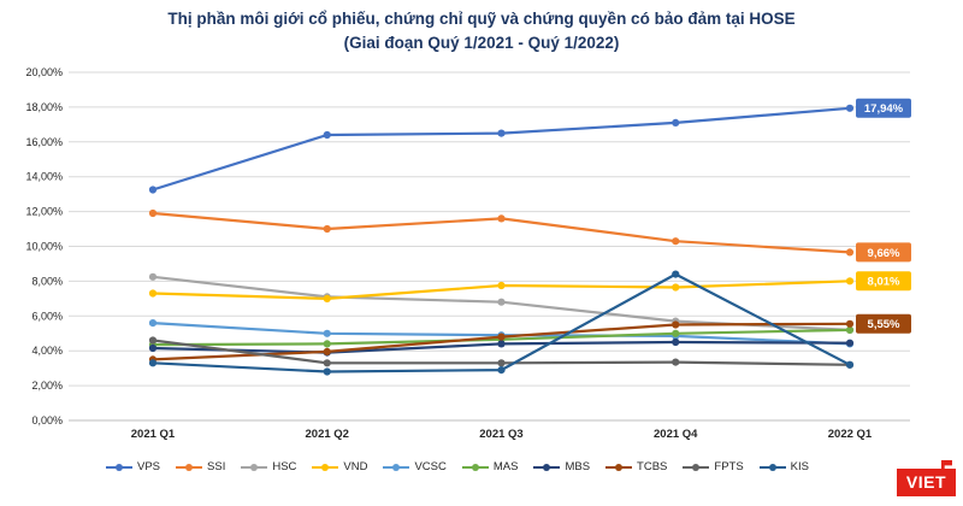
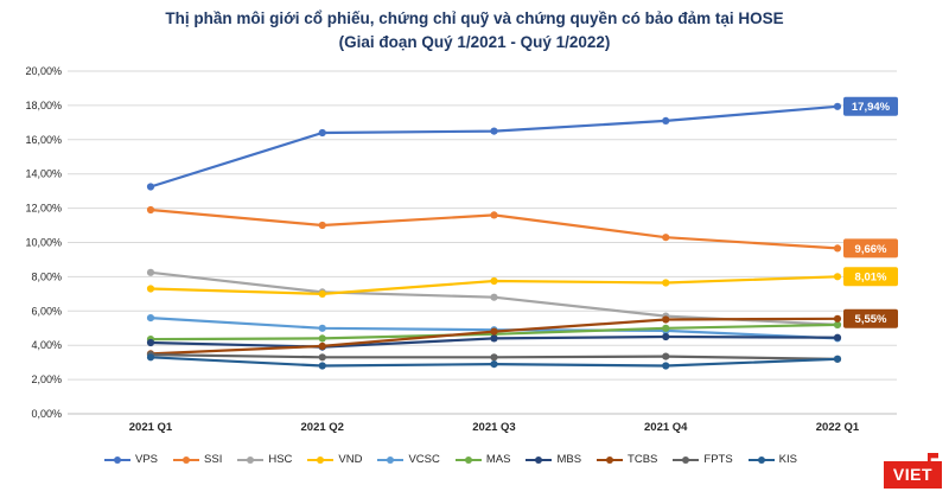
FPTS/2021 Q1: 4,6% -> 3,5%
KIS/2021 Q4: 8,4% -> 2,8%
